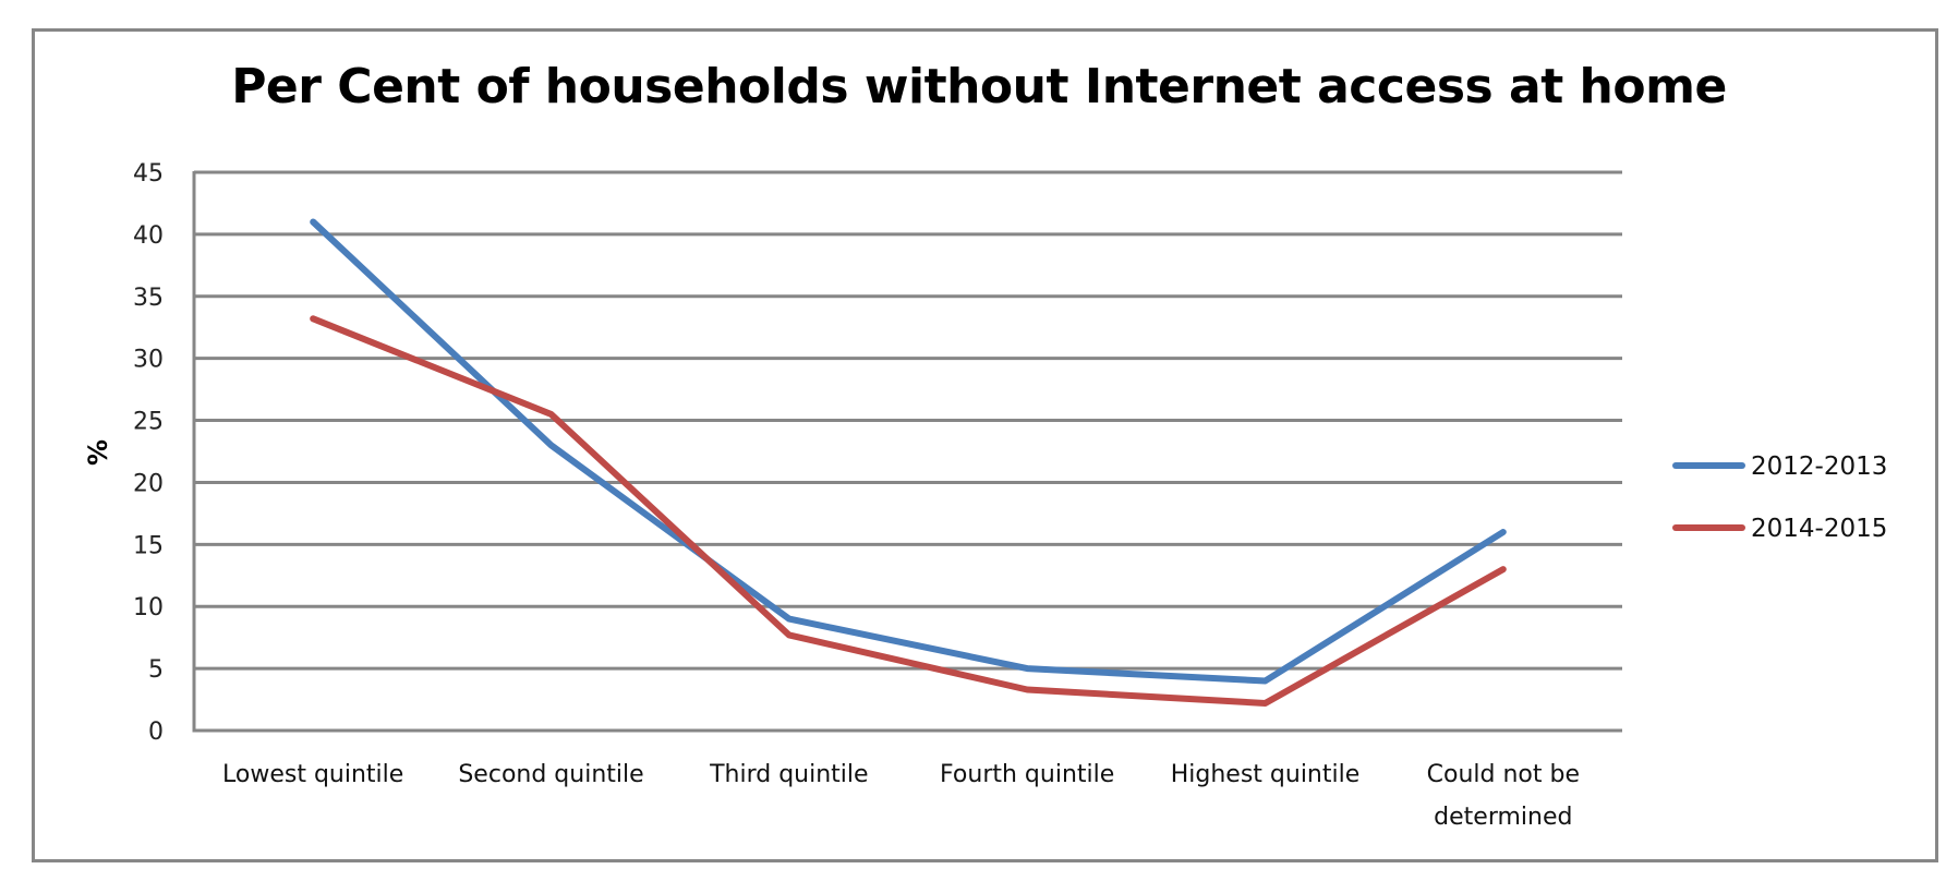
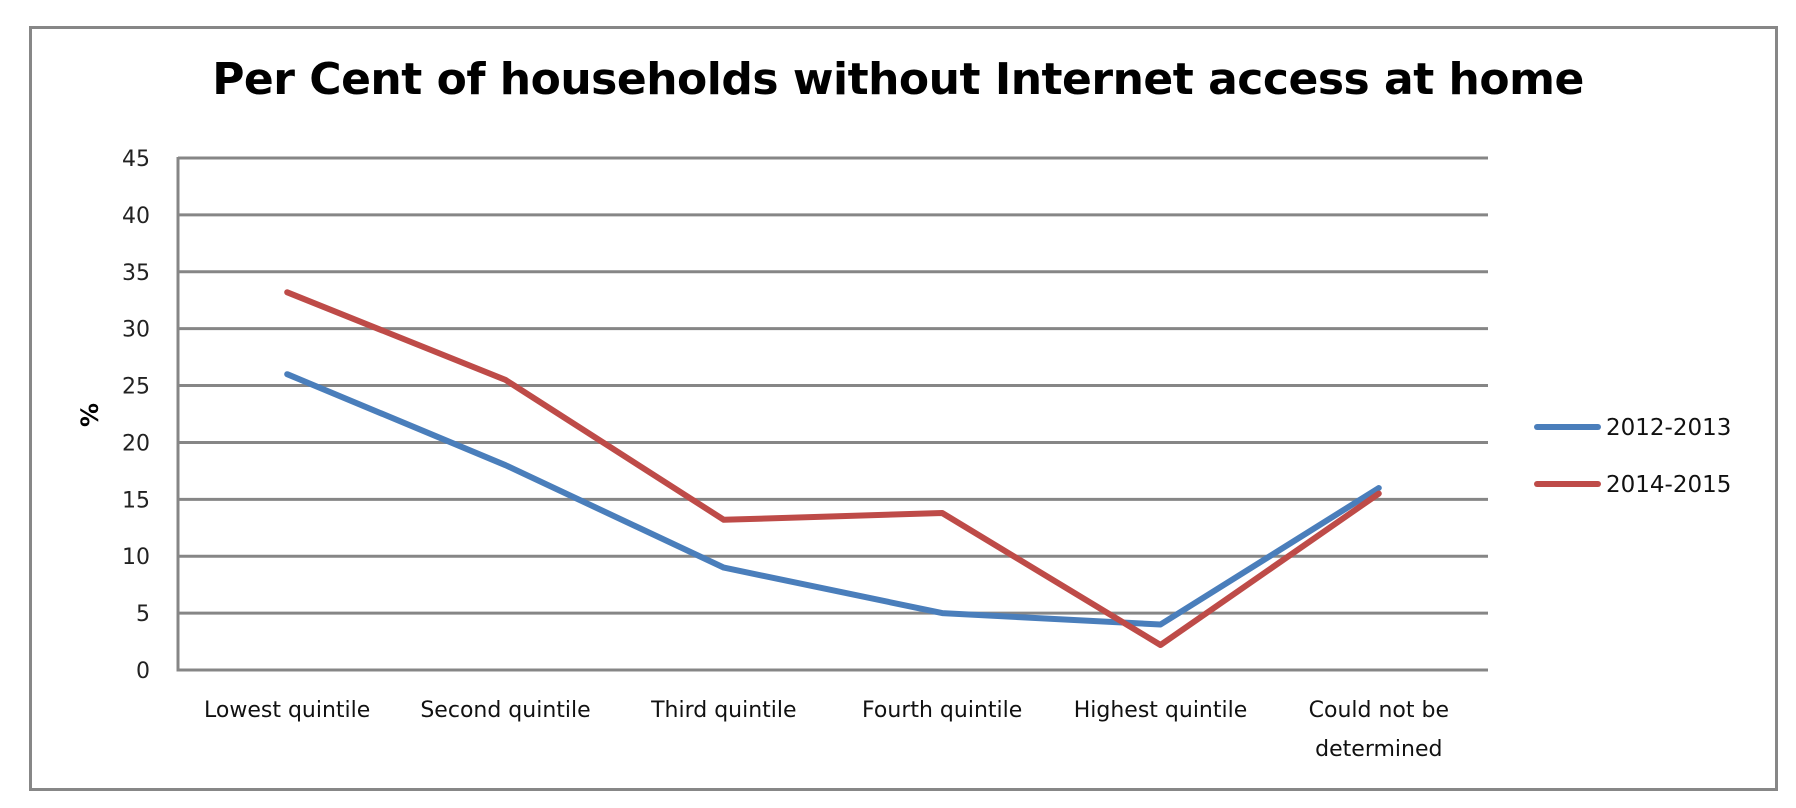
2012-2013/Lowest quintile: 41 -> 26
2012-2013/Second quintile: 23 -> 18
2014-2015/Third quintile: 7.7 -> 13.2
2014-2015/Fourth quintile: 3.3 -> 13.8
2014-2015/Could not be determined: 13.0 -> 15.5
